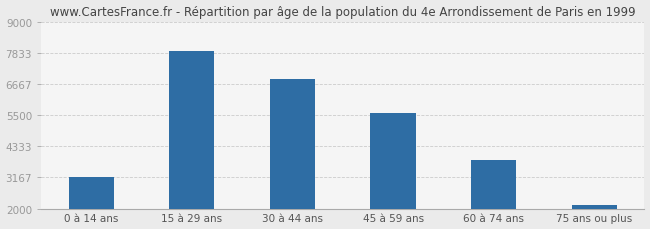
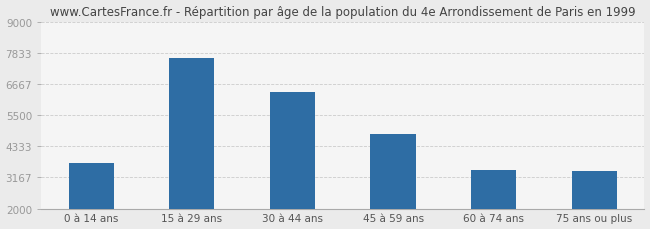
0 à 14 ans: 3170 -> 3700
15 à 29 ans: 7900 -> 7650
30 à 44 ans: 6830 -> 6350
45 à 59 ans: 5570 -> 4800
60 à 74 ans: 3830 -> 3450
75 ans ou plus: 2130 -> 3400
